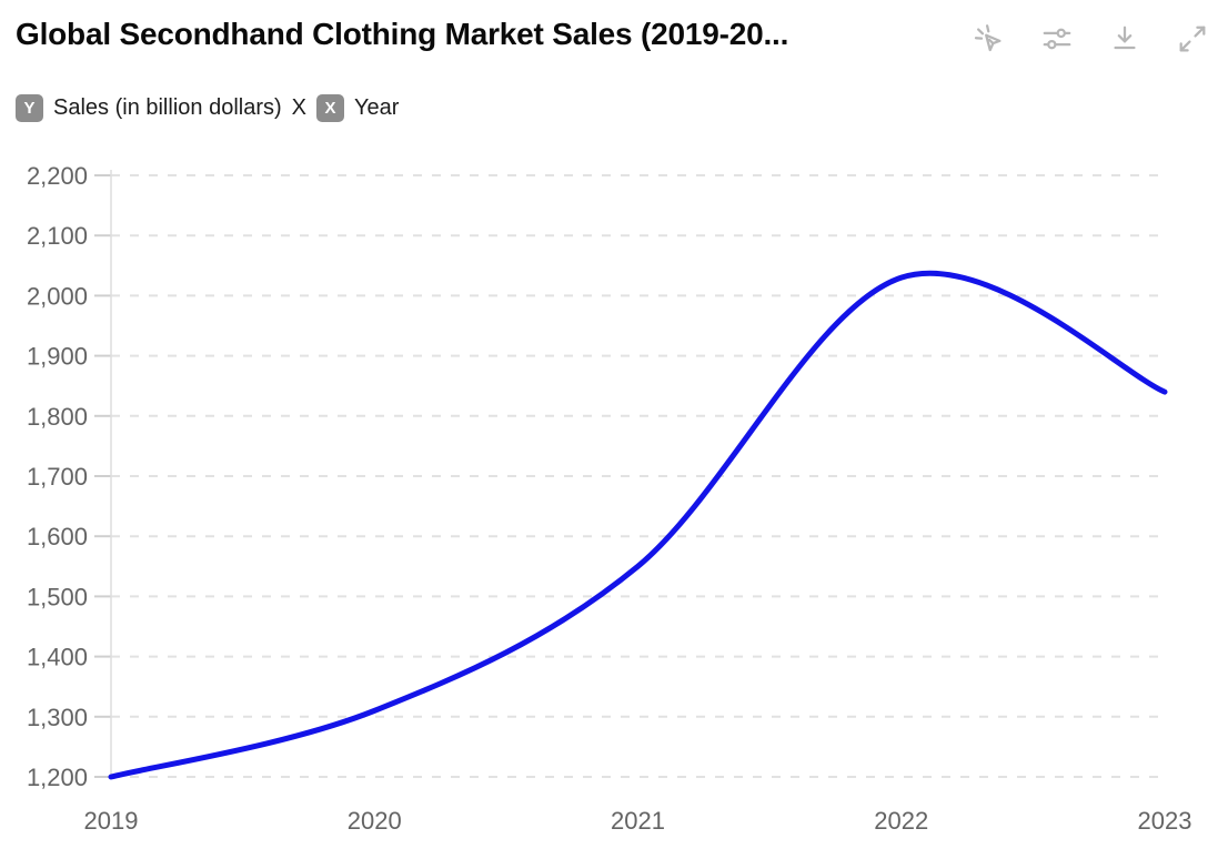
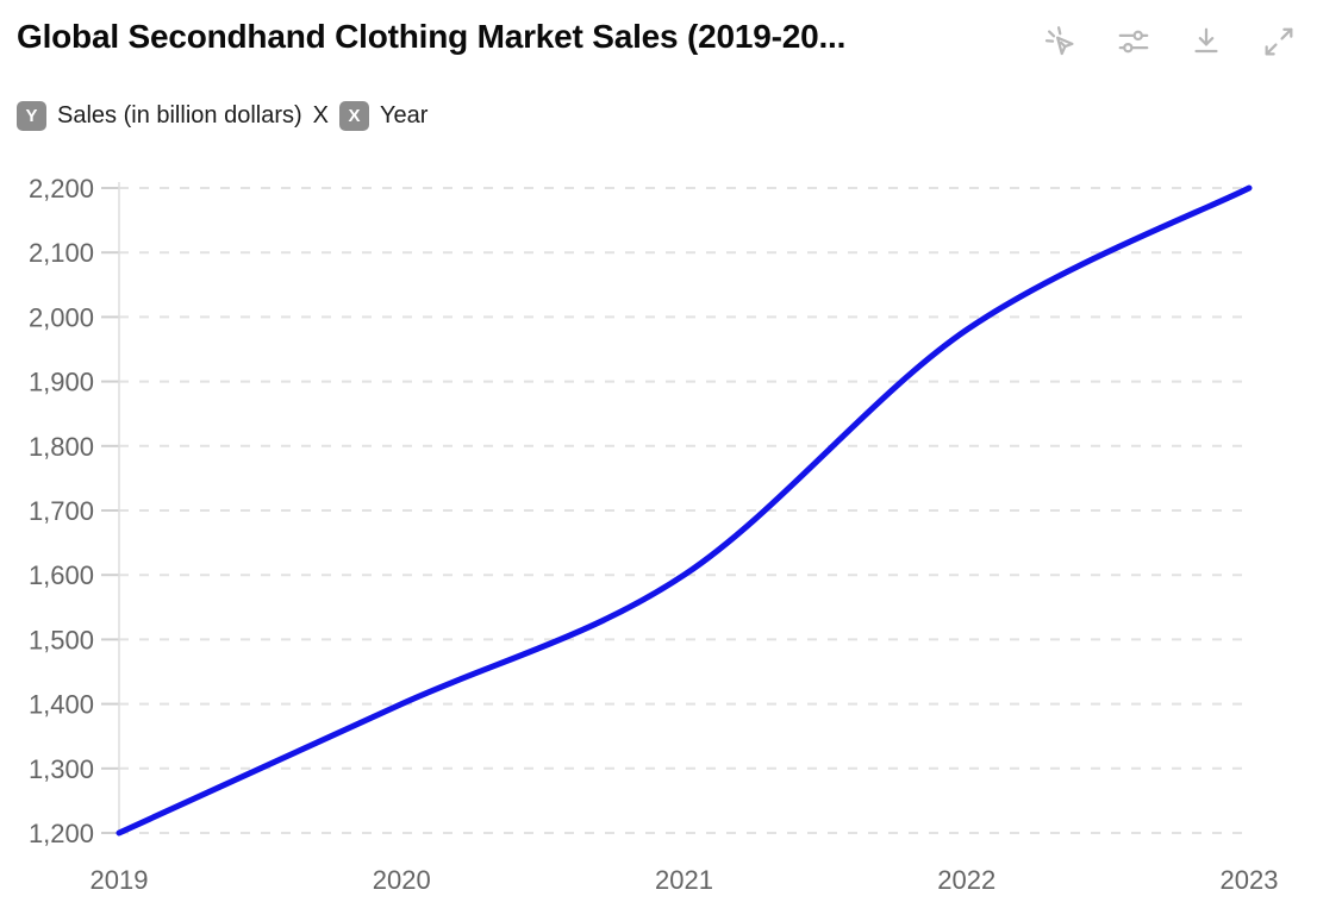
2020: 1310 -> 1400
2021: 1550 -> 1600
2022: 2030 -> 1980
2023: 1840 -> 2200
